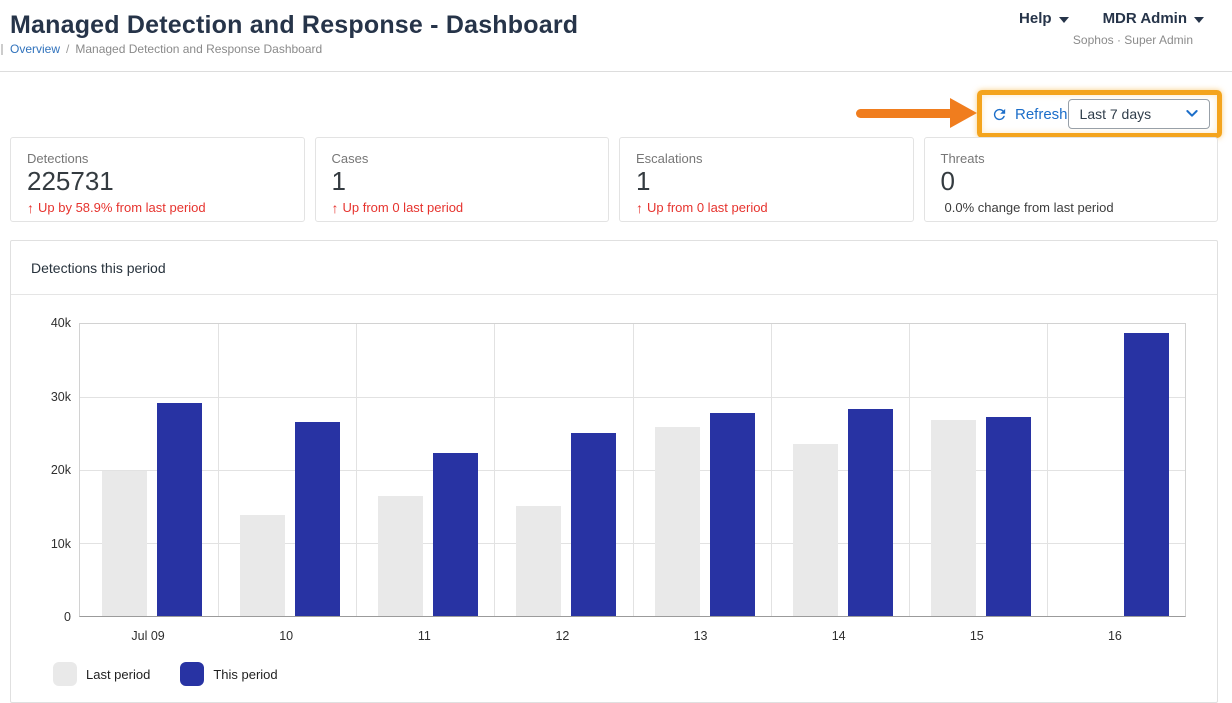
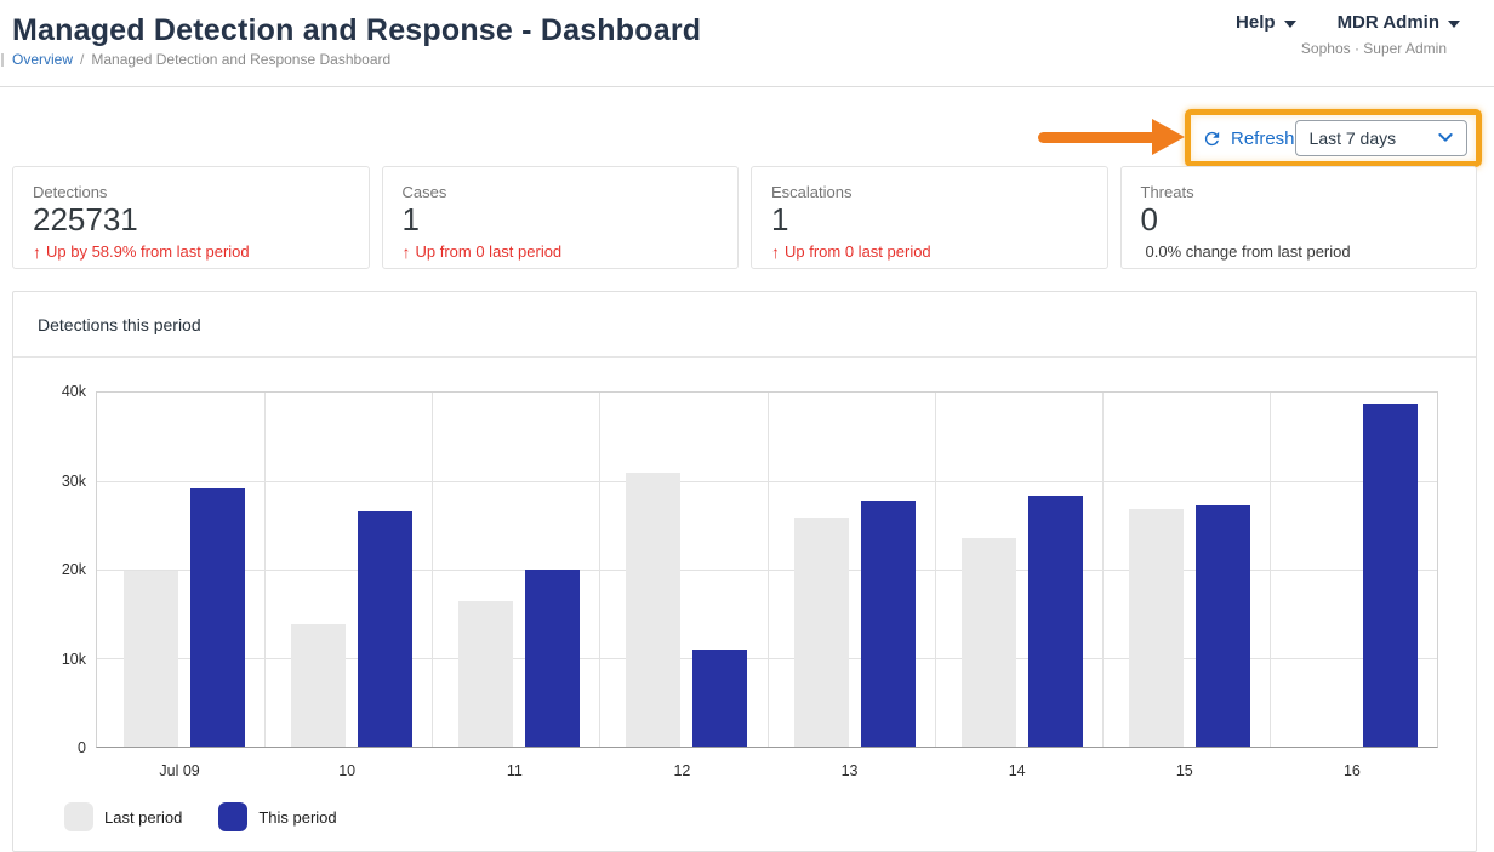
This period/11: 22k -> 20k
Last period/12: 15k -> 31k
This period/12: 25k -> 11k
